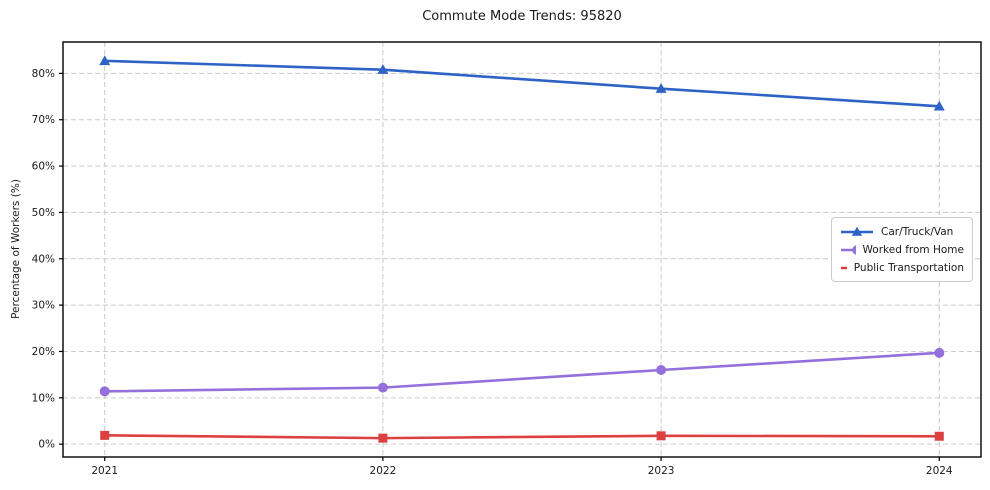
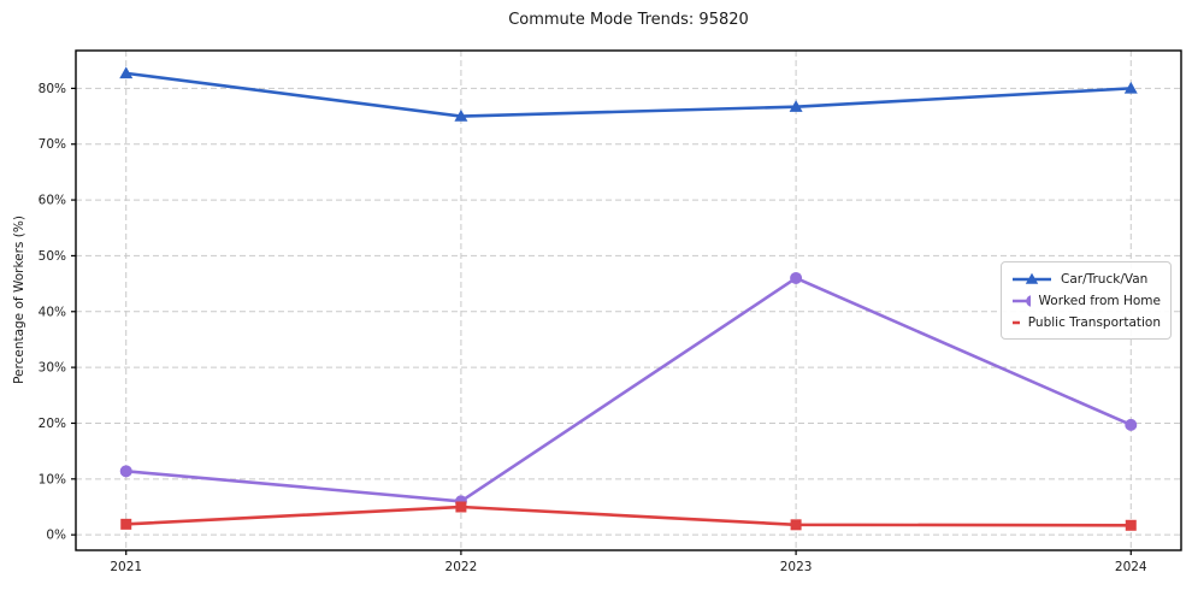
Car/Truck/Van/2022: 81% -> 75%
Worked from Home/2022: 12% -> 6%
Public Transportation/2022: 1% -> 5%
Worked from Home/2023: 16% -> 46%
Car/Truck/Van/2024: 73% -> 80%
